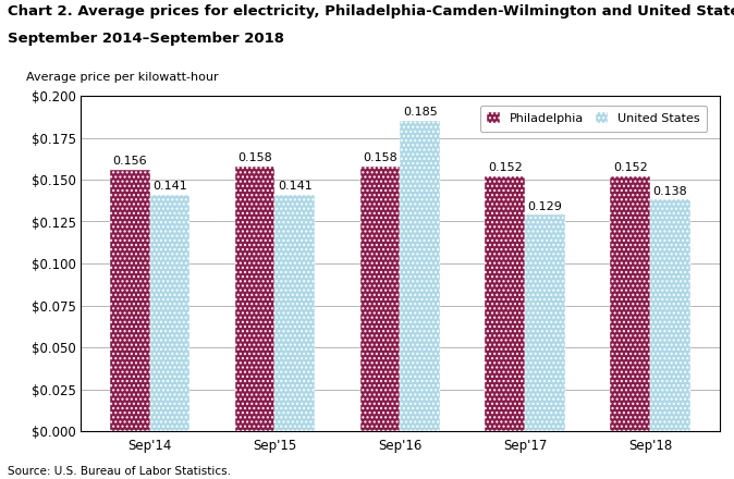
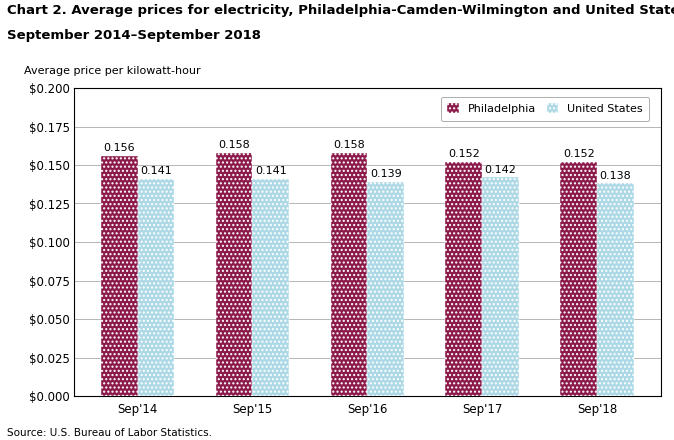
United States/Sep'16: 0.185 -> 0.139
United States/Sep'17: 0.129 -> 0.142
